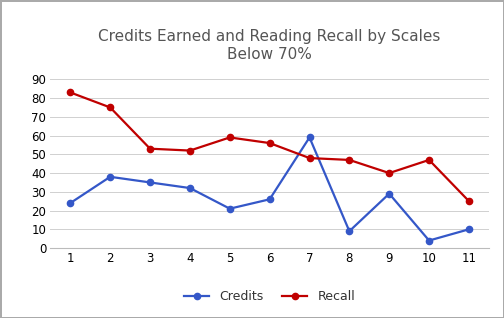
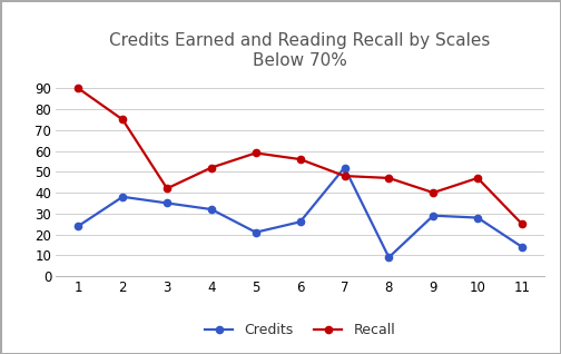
Recall/1: 83 -> 90
Recall/3: 53 -> 42
Credits/7: 59 -> 52
Credits/10: 4 -> 28
Credits/11: 10 -> 14
